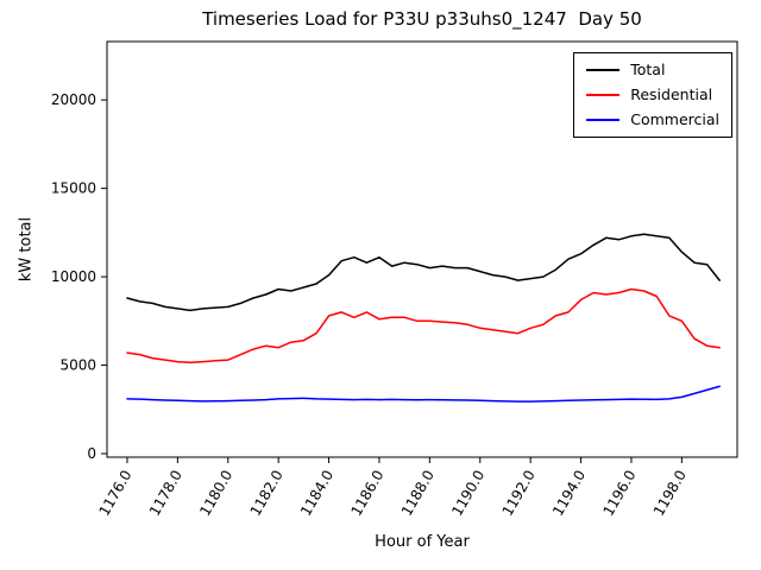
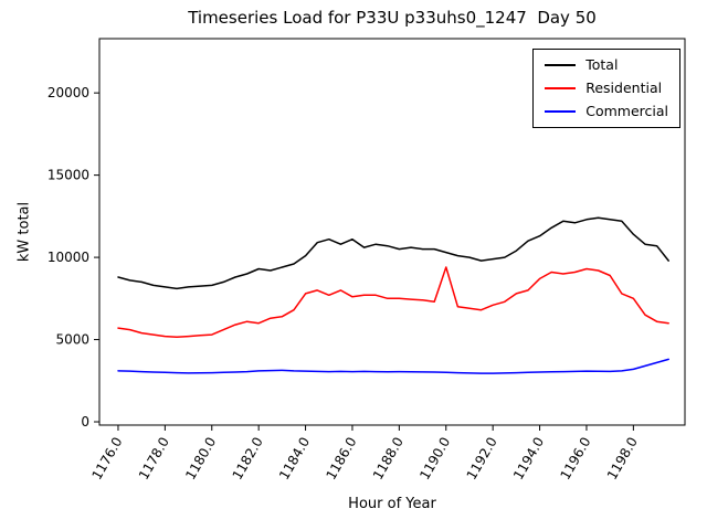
Residential/1190.0: 7100 -> 9400
